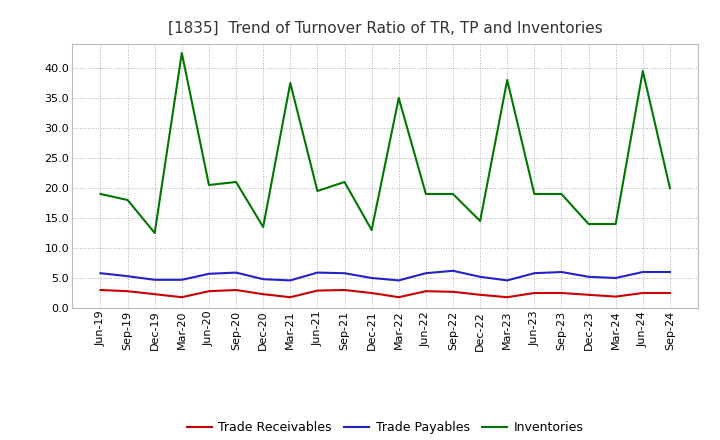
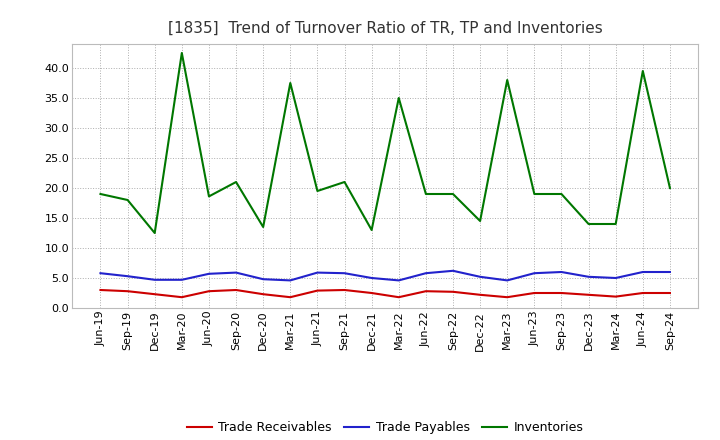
Inventories/Jun-20: 20.5 -> 18.6
